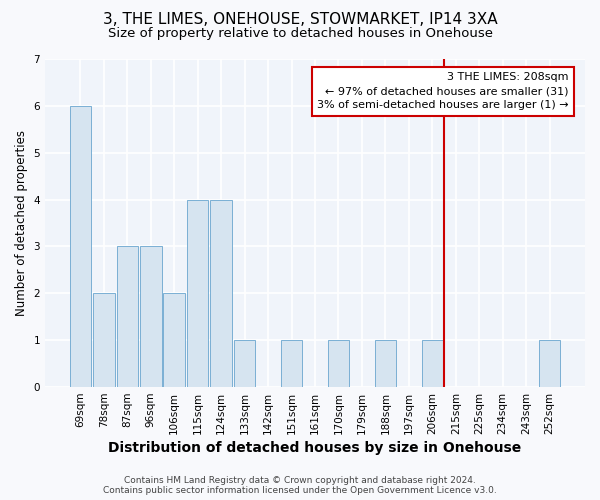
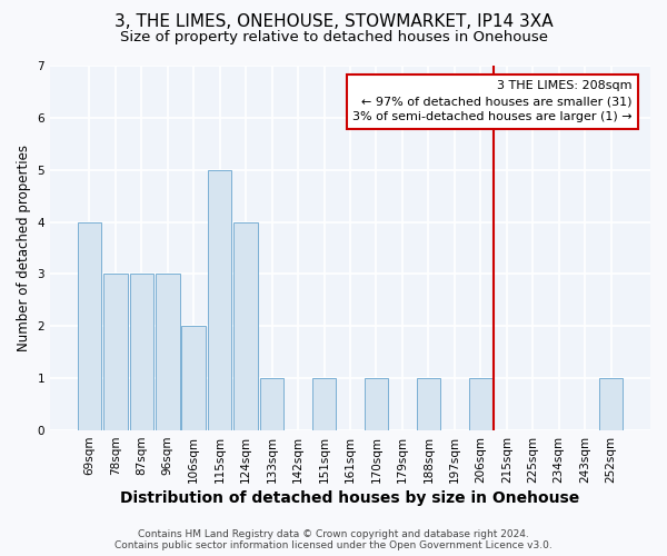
69sqm: 6 -> 4
78sqm: 2 -> 3
115sqm: 4 -> 5
